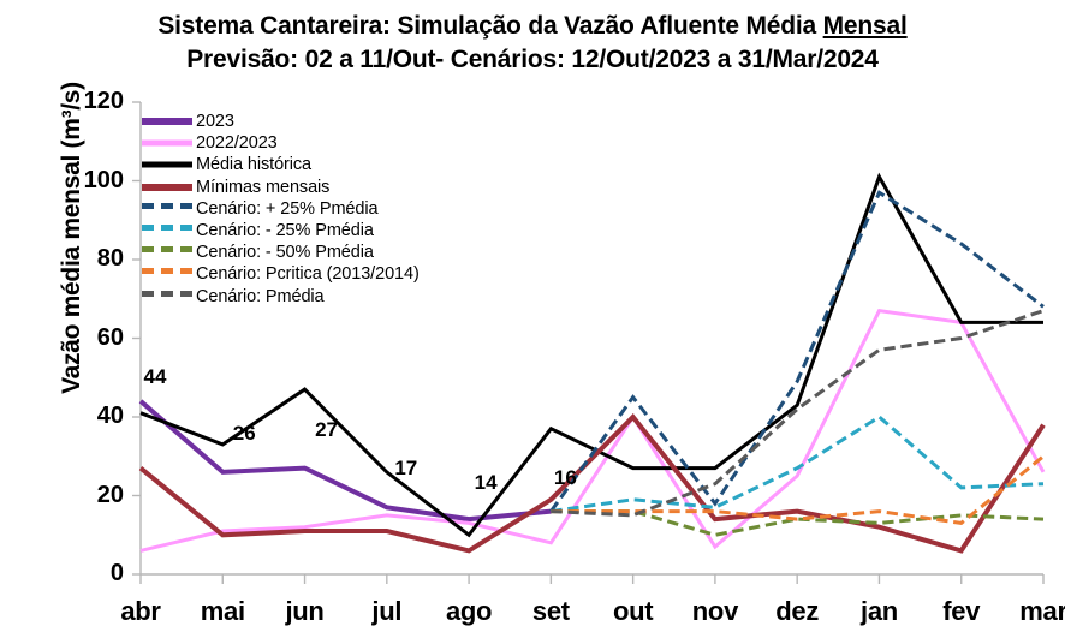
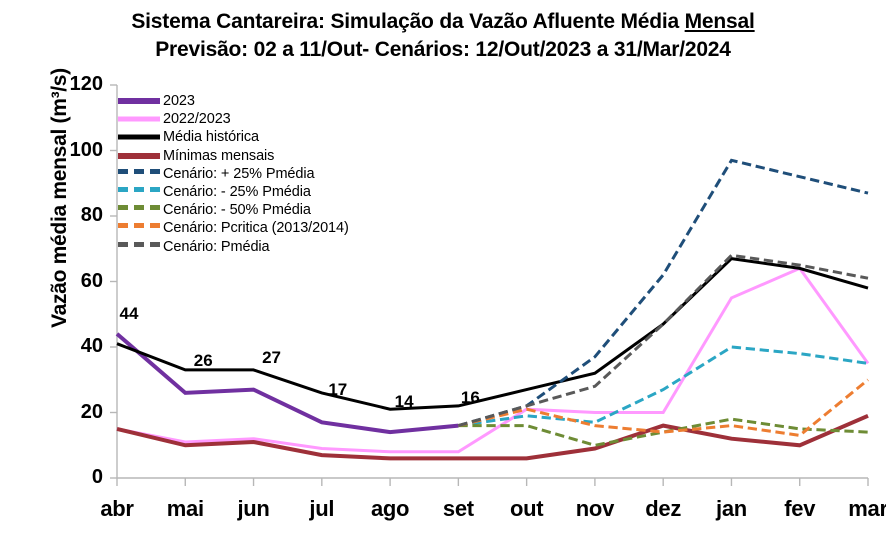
2022/2023/abr: 6 -> 15
Mínimas mensais/abr: 27 -> 15
Média histórica/jun: 47 -> 33
2022/2023/jul: 15 -> 9
Mínimas mensais/jul: 11 -> 7
2022/2023/ago: 13 -> 8
Média histórica/ago: 10 -> 21
Média histórica/set: 37 -> 22
Mínimas mensais/set: 19 -> 6
2022/2023/out: 40 -> 21
Mínimas mensais/out: 40 -> 6
Cenário: + 25% Pmédia/out: 45 -> 22
Cenário: Pcritica (2013/2014)/out: 16 -> 21
Cenário: Pmédia/out: 15 -> 22
2022/2023/nov: 7 -> 20
Média histórica/nov: 27 -> 32
Mínimas mensais/nov: 14 -> 9
Cenário: + 25% Pmédia/nov: 18 -> 37
Cenário: Pmédia/nov: 23 -> 28
2022/2023/dez: 25 -> 20
Média histórica/dez: 43 -> 47
Cenário: + 25% Pmédia/dez: 49 -> 62
Cenário: Pmédia/dez: 42 -> 47
2022/2023/jan: 67 -> 55
Média histórica/jan: 101 -> 67
Cenário: - 50% Pmédia/jan: 13 -> 18
Cenário: Pmédia/jan: 57 -> 68
Mínimas mensais/fev: 6 -> 10
Cenário: + 25% Pmédia/fev: 84 -> 92
Cenário: - 25% Pmédia/fev: 22 -> 38
Cenário: Pmédia/fev: 60 -> 65
2022/2023/mar: 26 -> 35
Média histórica/mar: 64 -> 58
Mínimas mensais/mar: 38 -> 19
Cenário: + 25% Pmédia/mar: 68 -> 87
Cenário: - 25% Pmédia/mar: 23 -> 35
Cenário: Pmédia/mar: 67 -> 61
